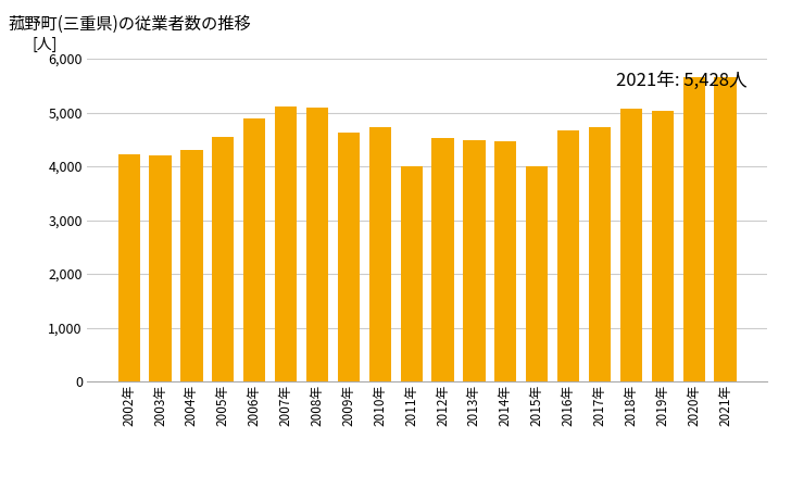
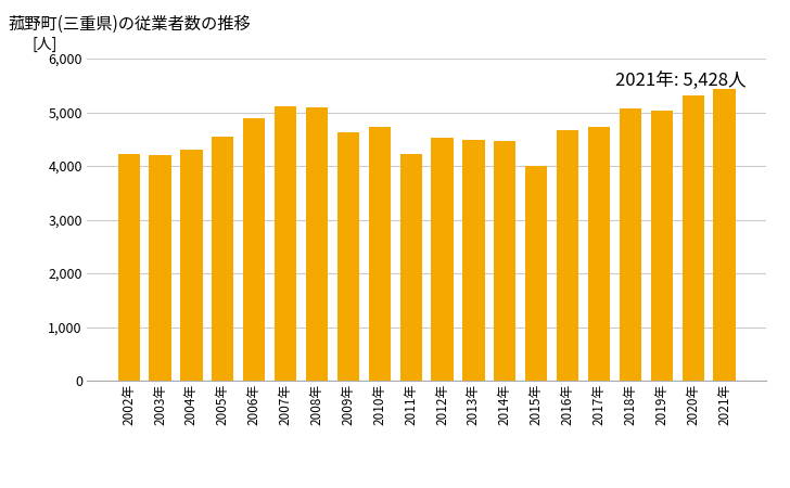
2011年: 4,000 -> 4,230
2020年: 5,650 -> 5,320
2021年: 5,650 -> 5,430
